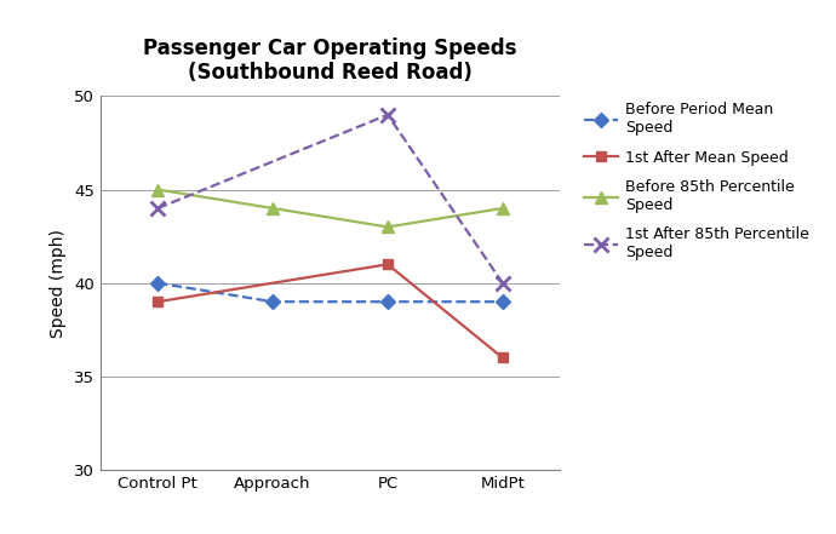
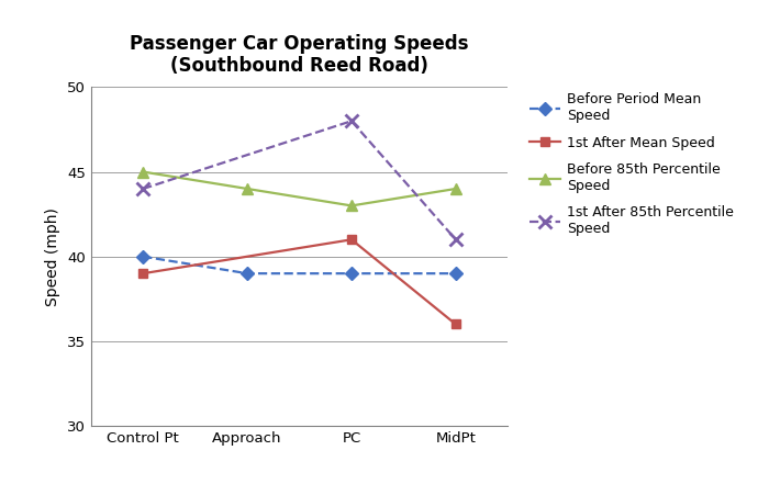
1st After 85th Percentile Speed/PC: 49 -> 48
1st After 85th Percentile Speed/MidPt: 40 -> 41
